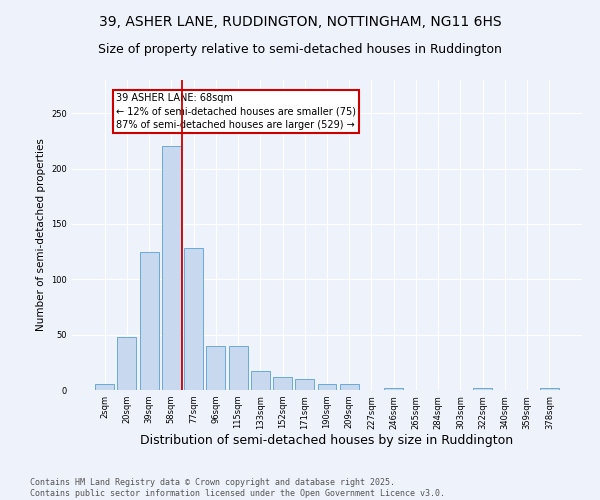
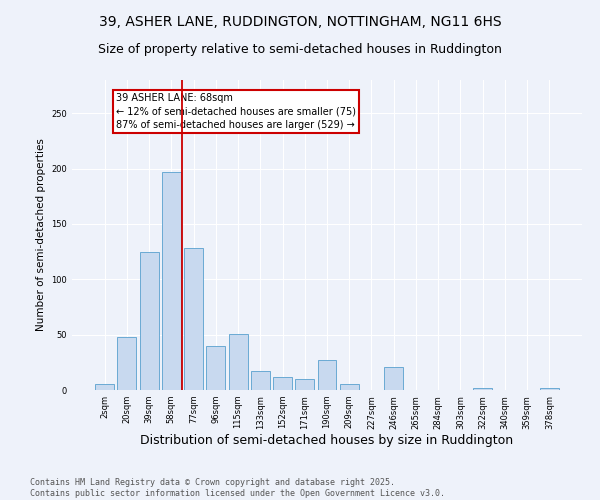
58sqm: 220 -> 197
115sqm: 40 -> 51
190sqm: 5 -> 27
246sqm: 2 -> 21
